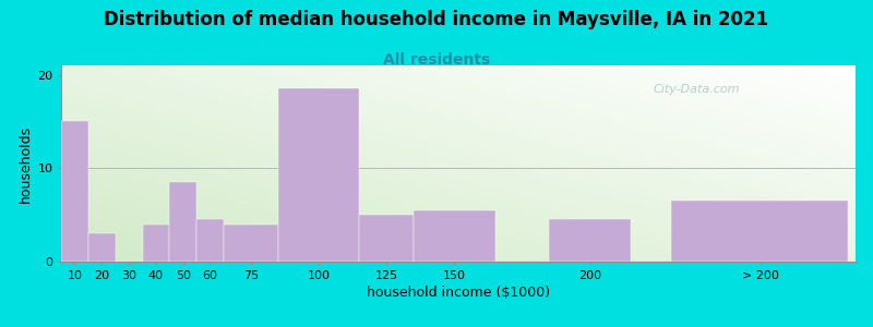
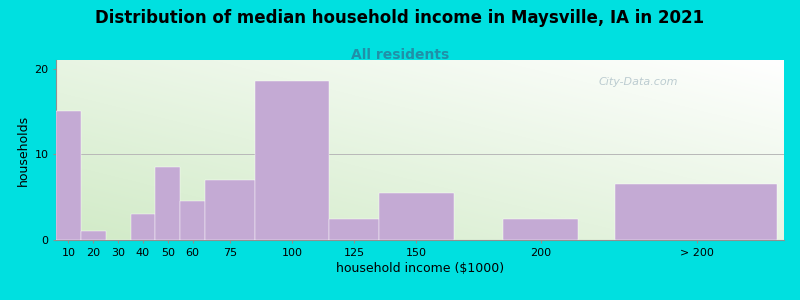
20: 3.0 -> 1.0
40: 4.0 -> 3.0
75: 4.0 -> 7.0
125: 5.0 -> 2.5
200: 4.6 -> 2.5
